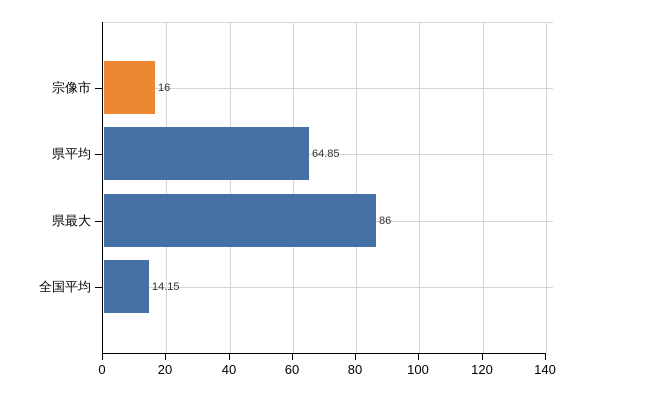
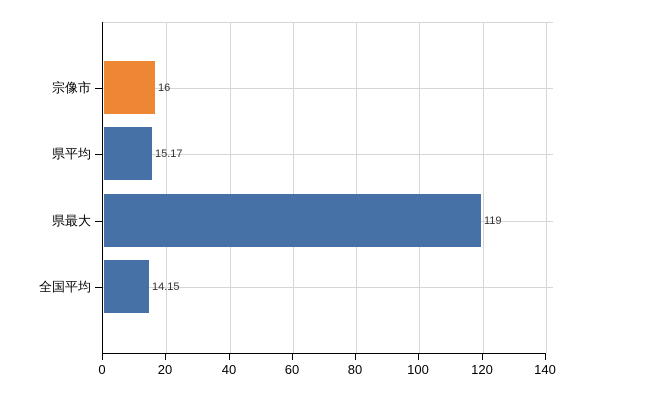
県平均: 64.85 -> 15.17
県最大: 86 -> 119
